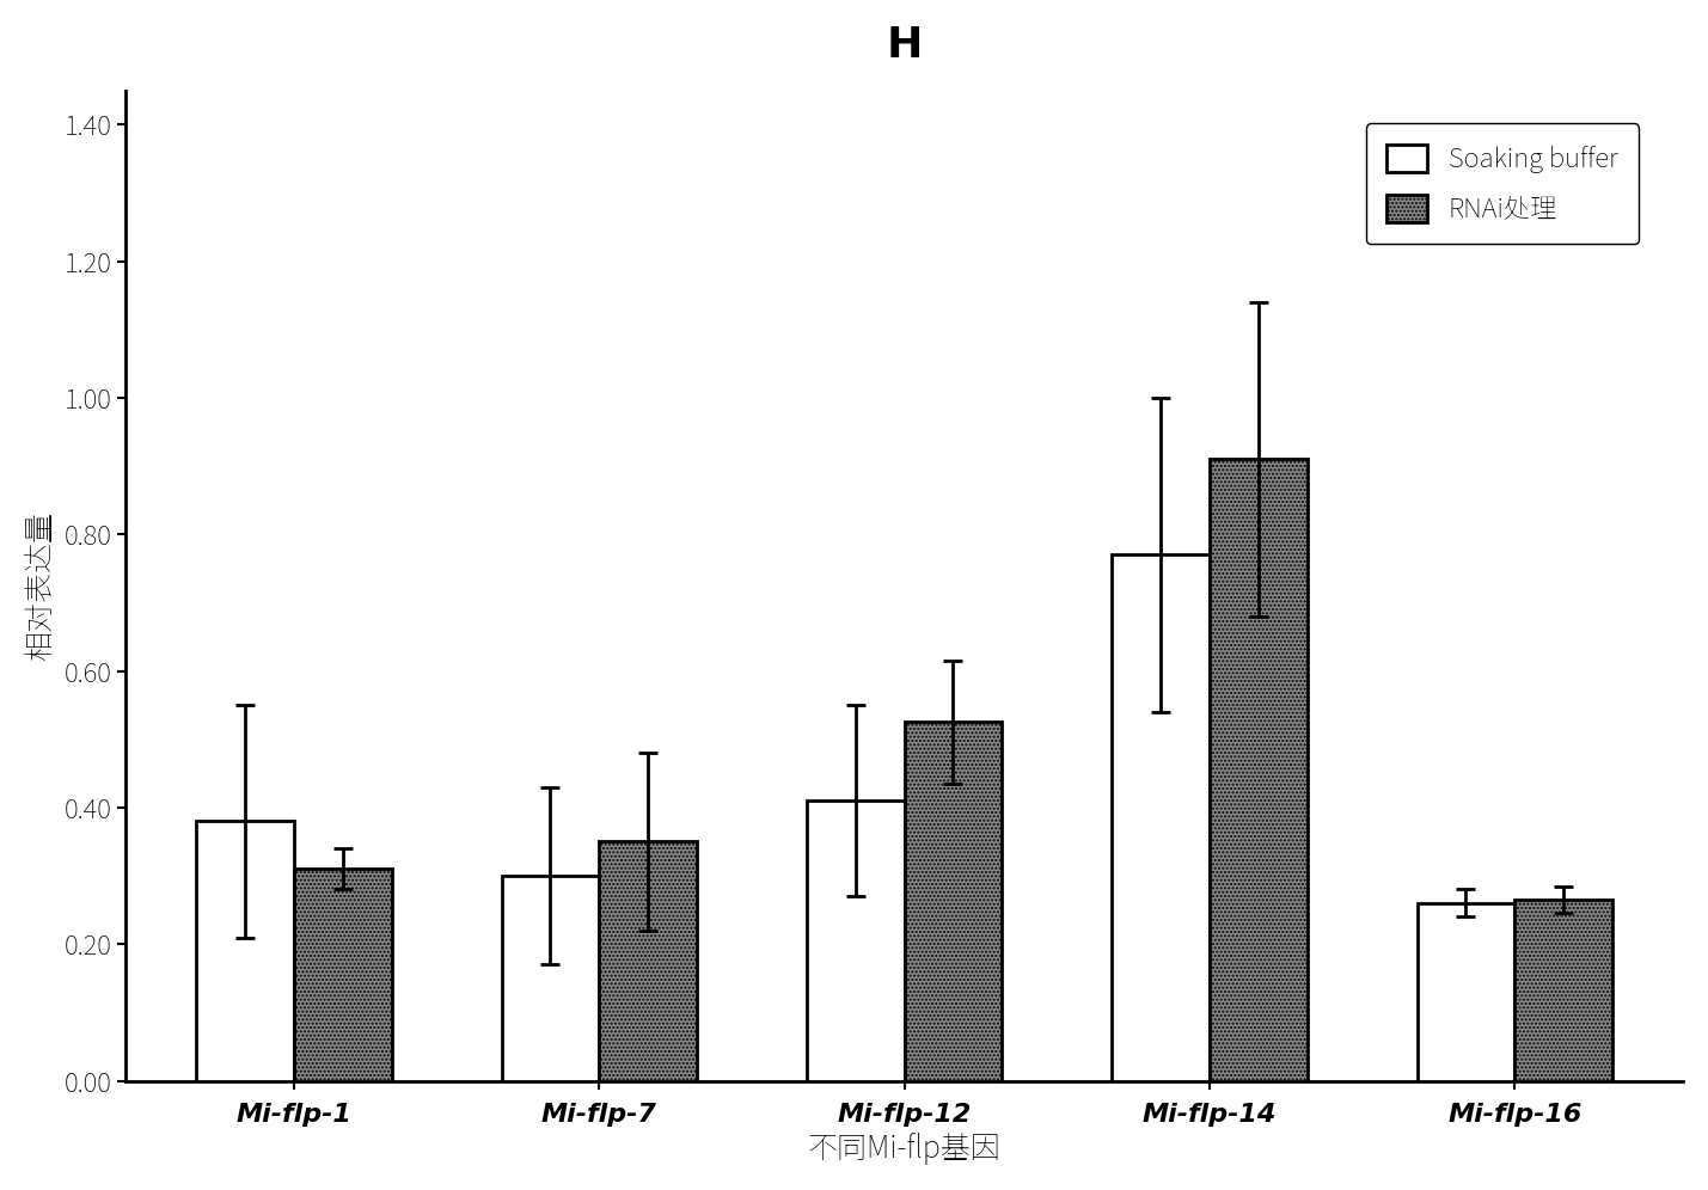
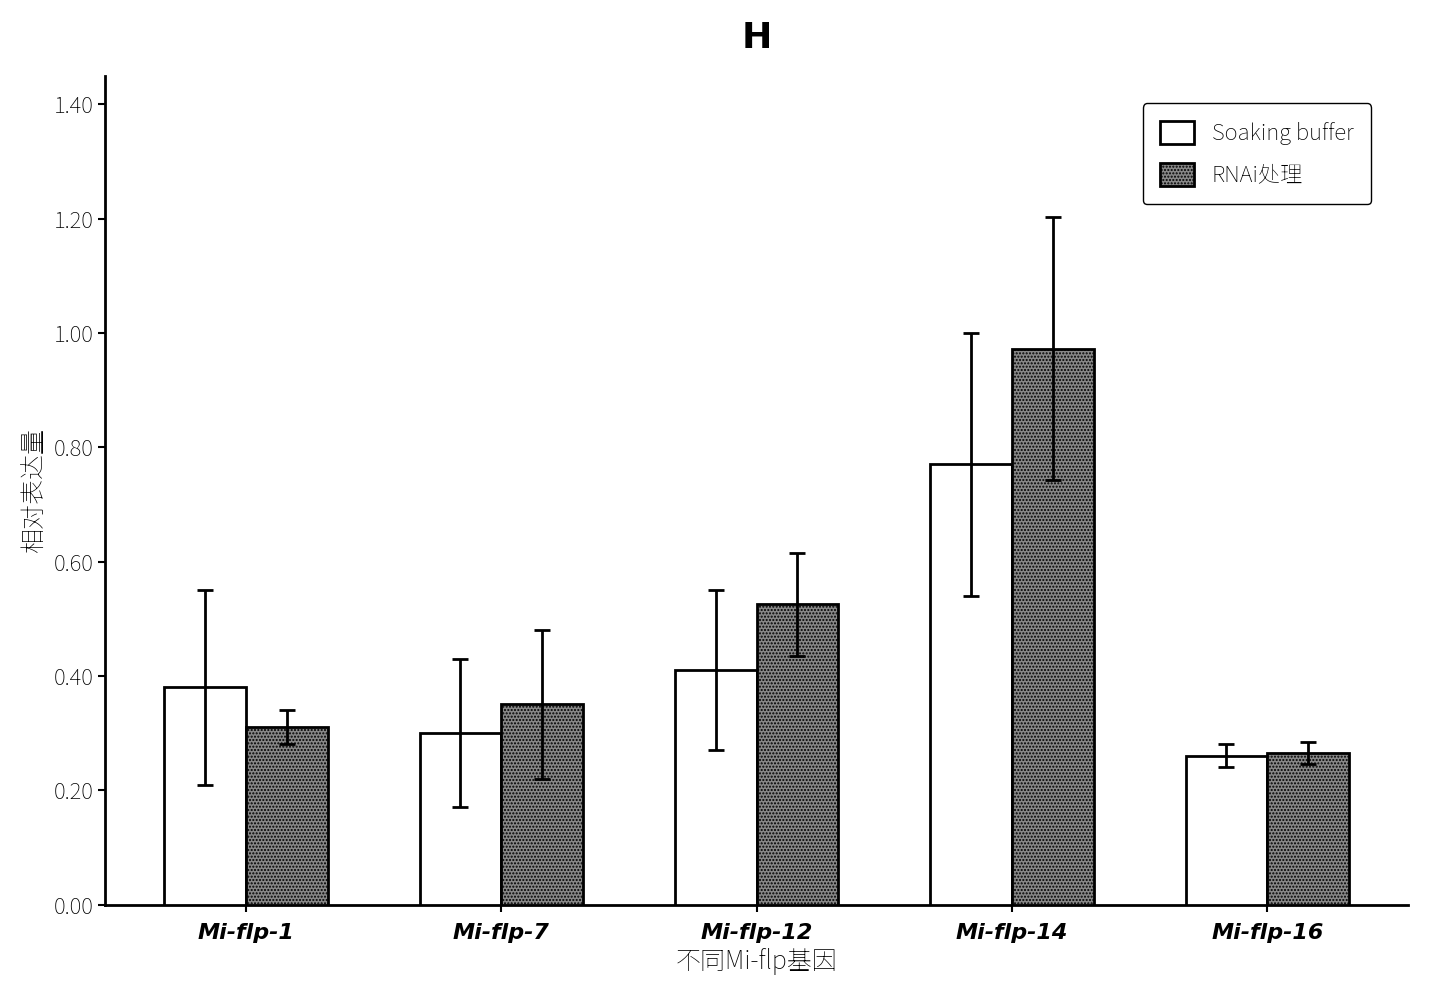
RNAi处理/Mi-flp-14: 0.910 -> 0.972
